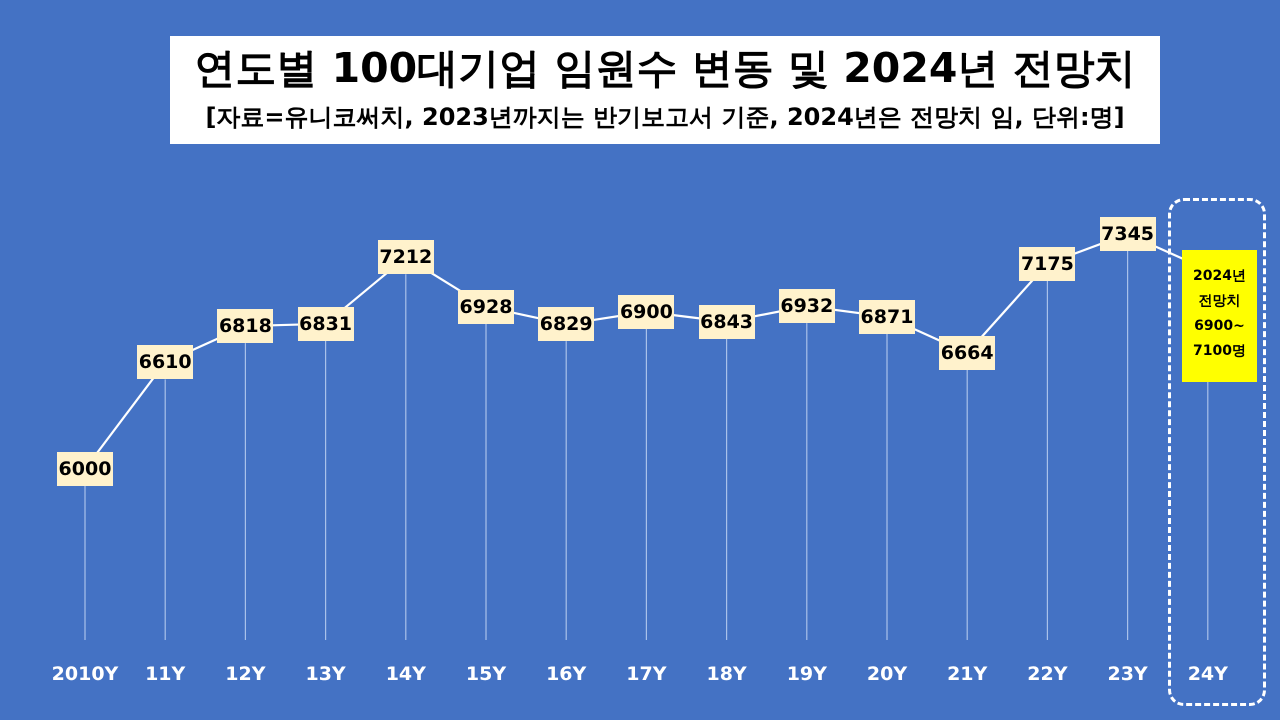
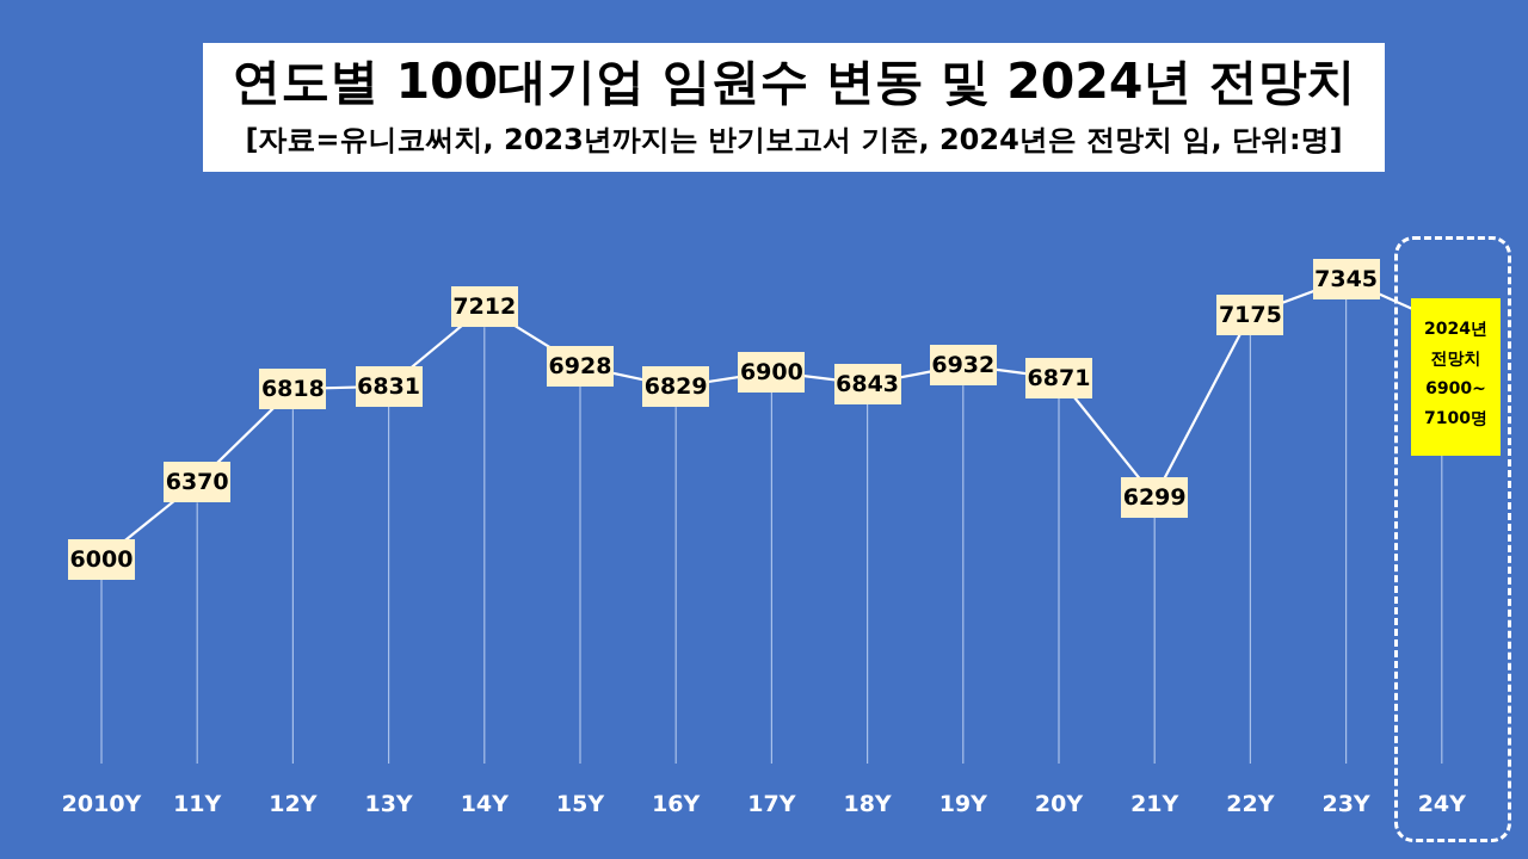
11Y: 6610 -> 6370
21Y: 6664 -> 6299
